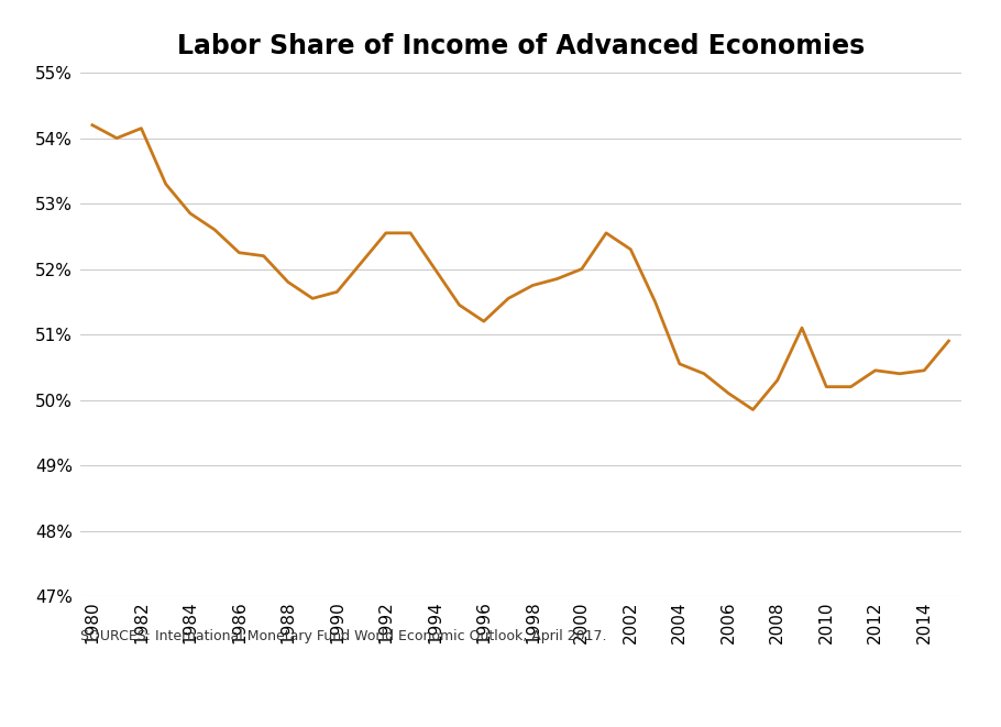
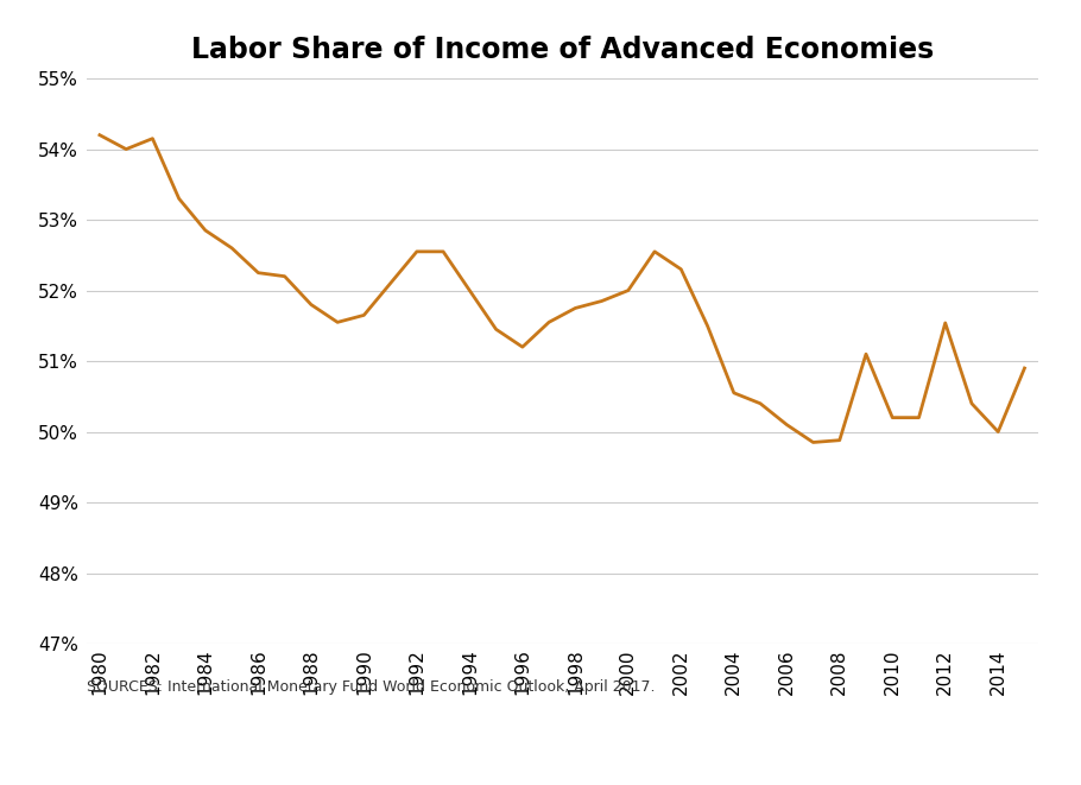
2008: 50.30% -> 49.88%
2012: 50.45% -> 51.54%
2014: 50.45% -> 50.00%
